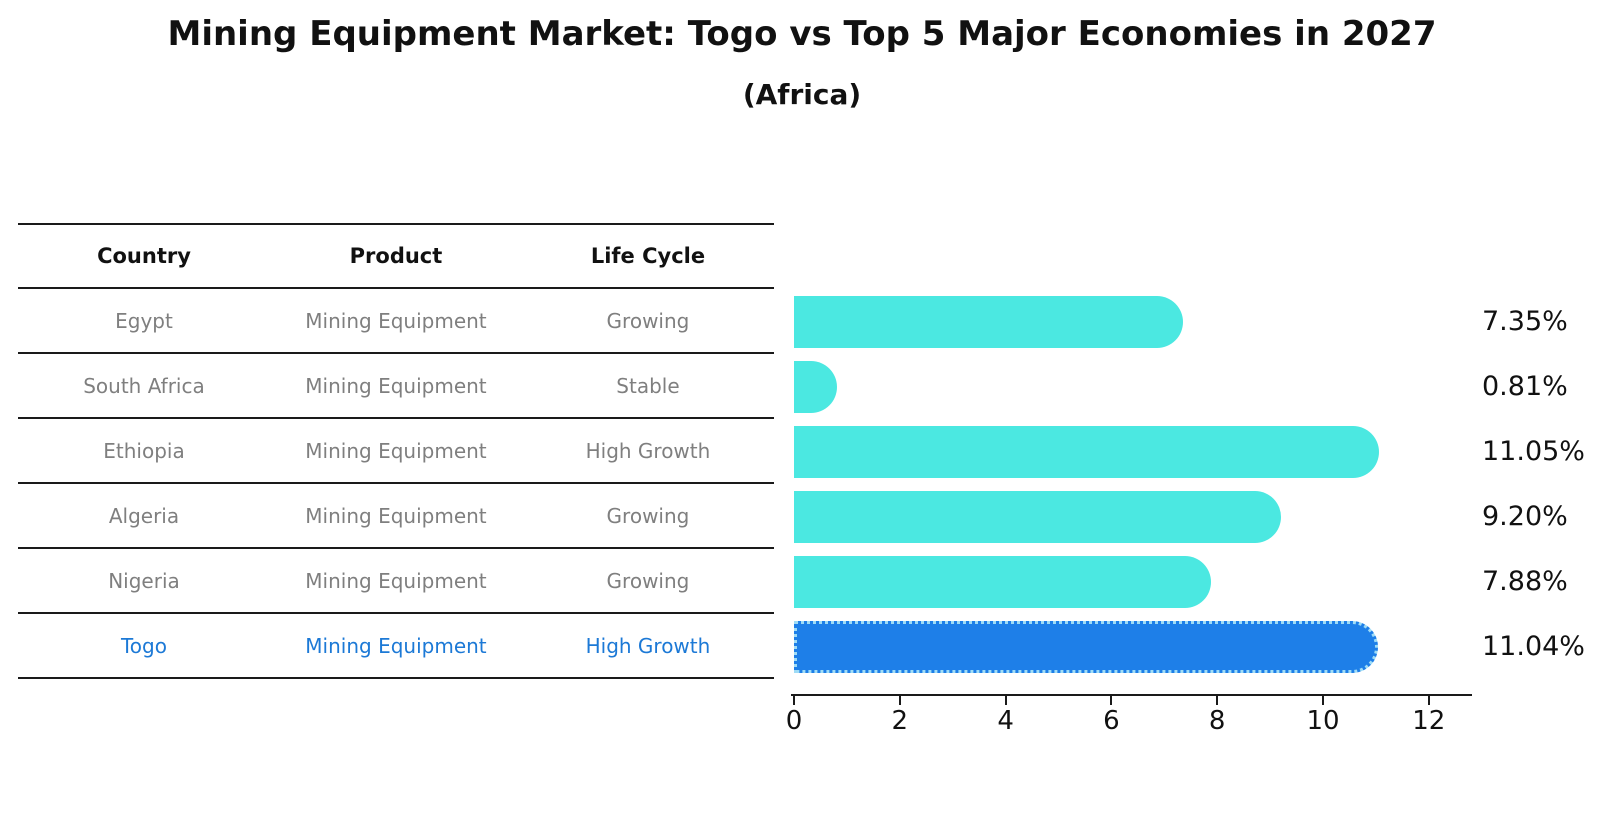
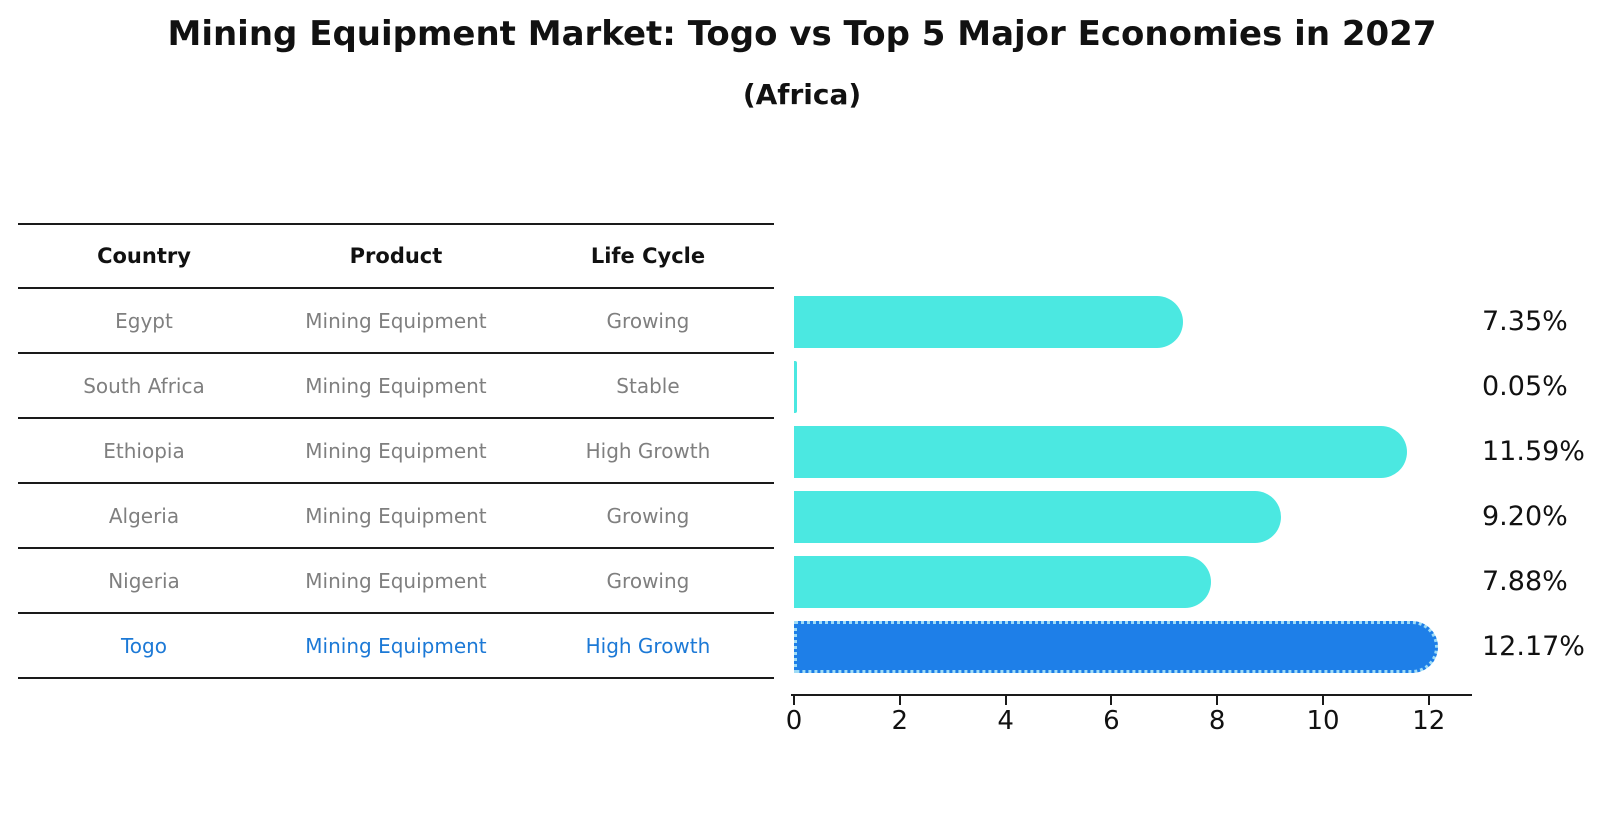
South Africa: 0.81% -> 0.05%
Ethiopia: 11.05% -> 11.59%
Togo: 11.04% -> 12.17%
